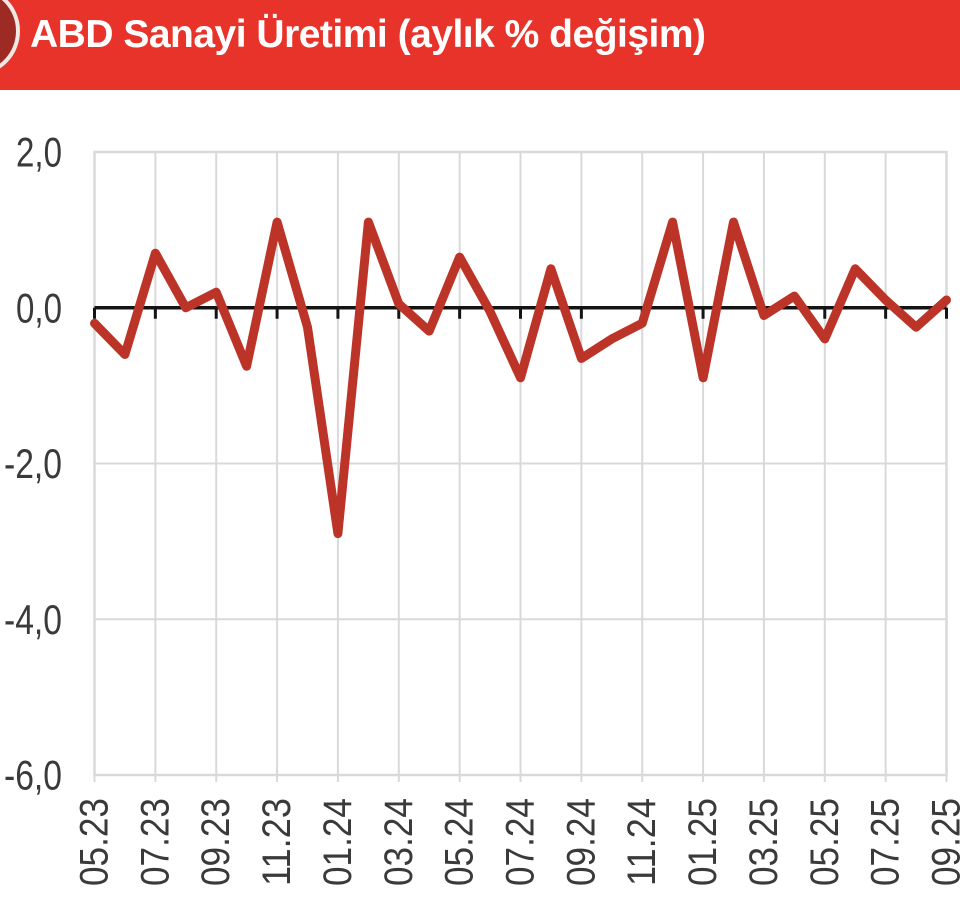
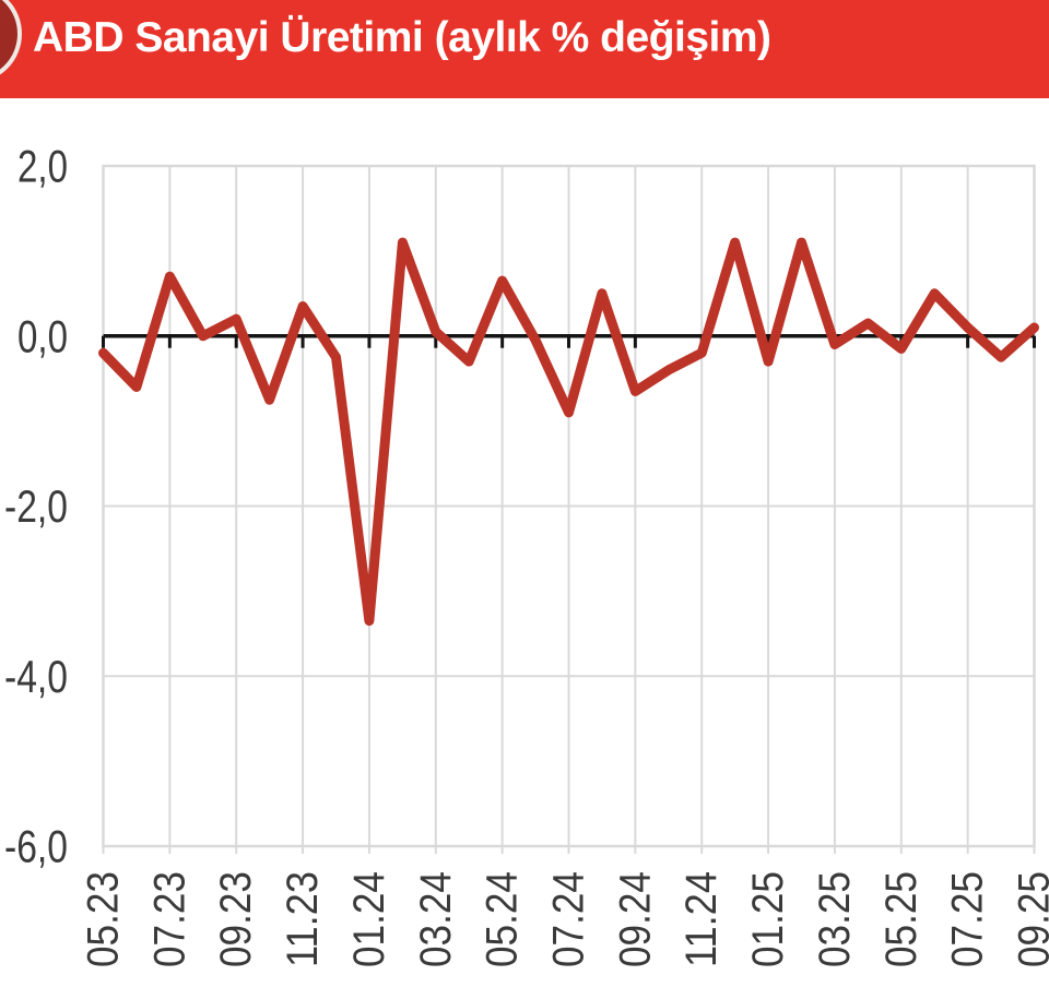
11.23: 1,1 -> 0,3
01.24: -2,9 -> -3,4
01.25: -0,9 -> -0,3
05.25: -0,4 -> -0,1
